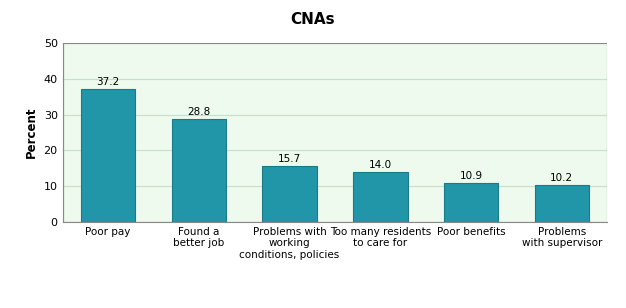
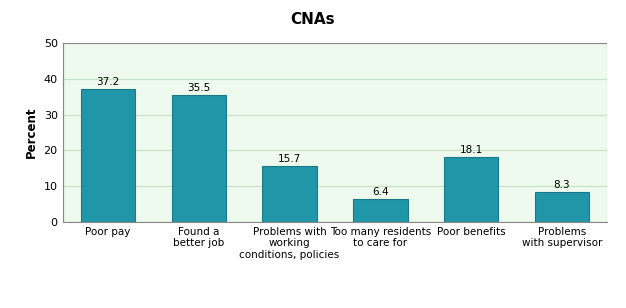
Found a better job: 28.8 -> 35.5
Too many residents to care for: 14.0 -> 6.4
Poor benefits: 10.9 -> 18.1
Problems with supervisor: 10.2 -> 8.3
